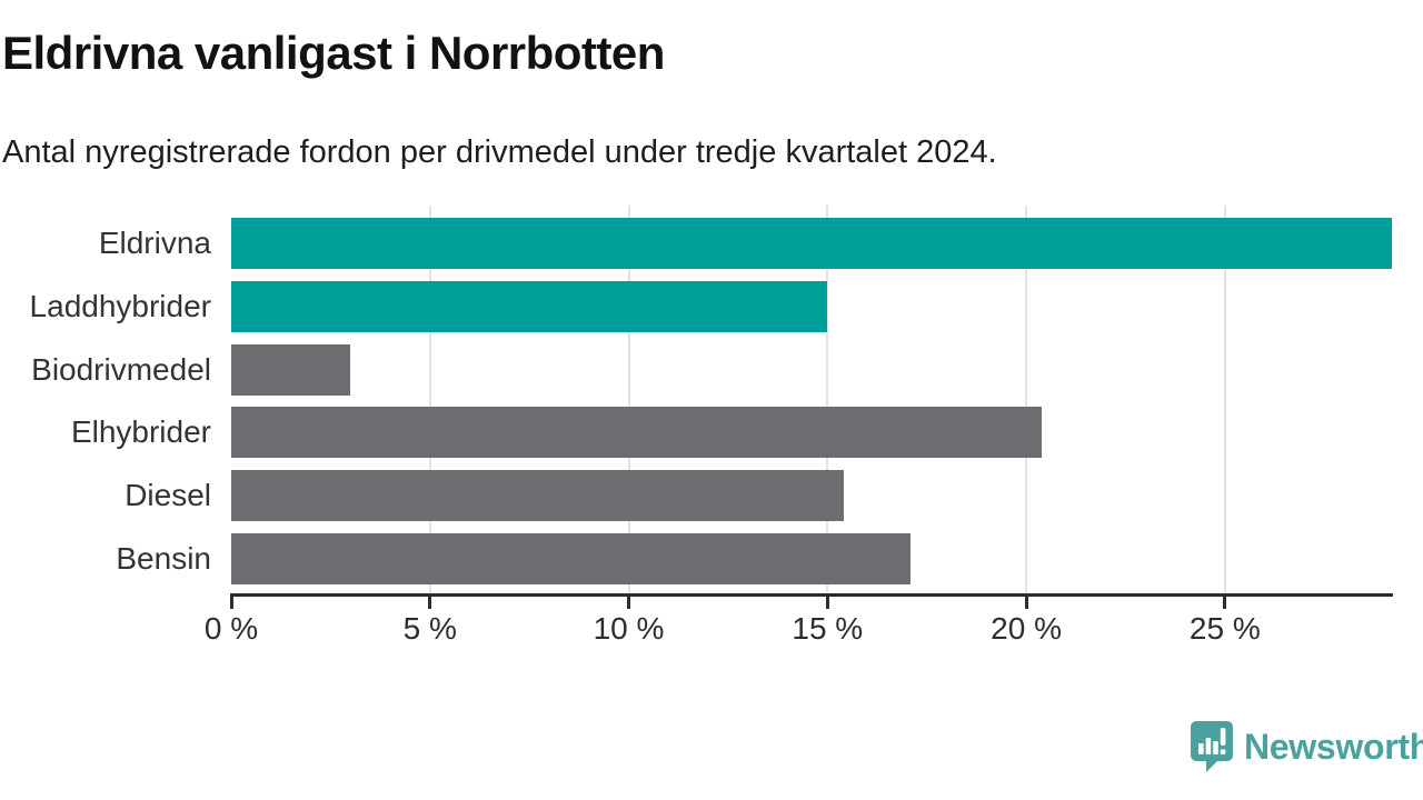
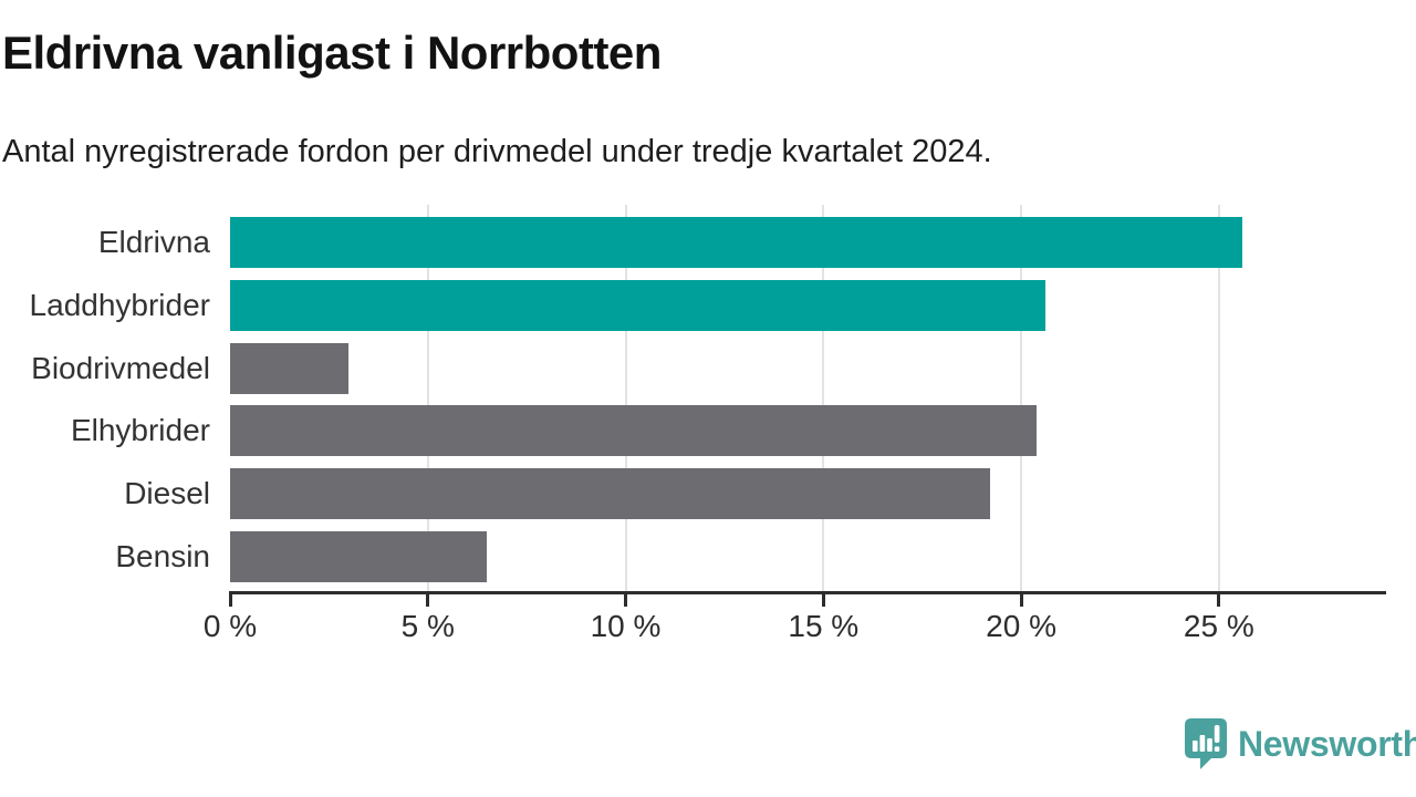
Eldrivna: 29.2% -> 25.6%
Laddhybrider: 15.0% -> 20.6%
Diesel: 15.4% -> 19.2%
Bensin: 17.1% -> 6.5%
